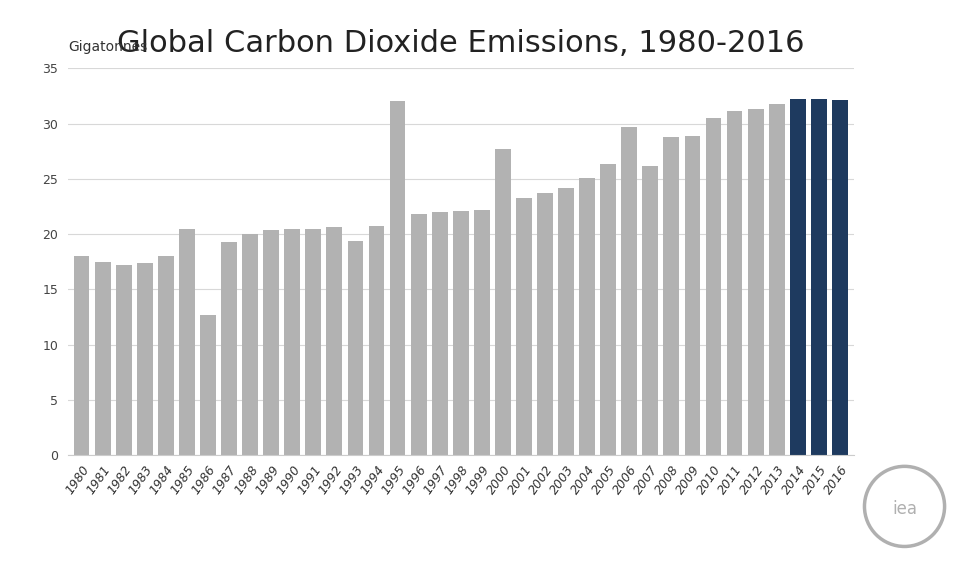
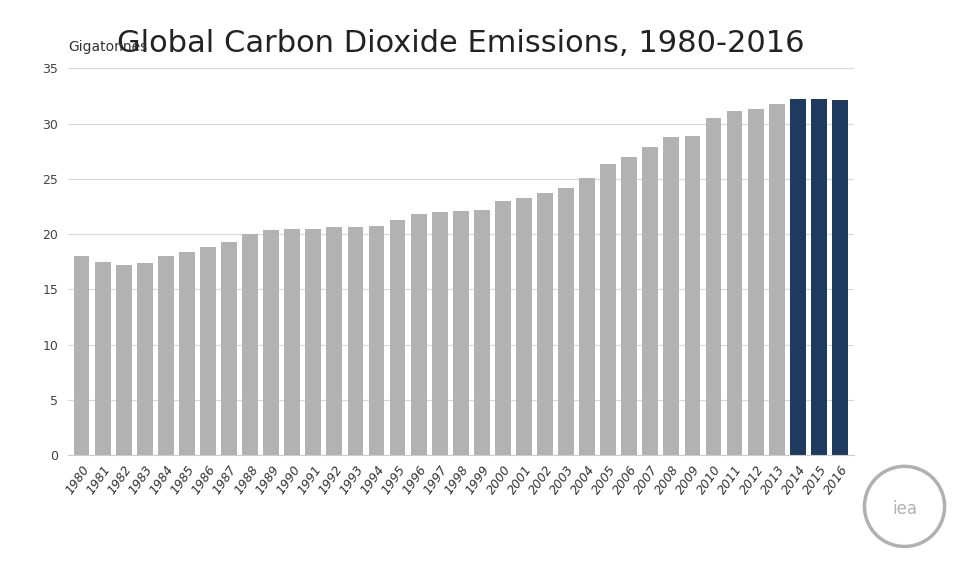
1985: 20.5 -> 18.4
1986: 12.7 -> 18.8
1993: 19.4 -> 20.6
1995: 32.0 -> 21.3
2000: 27.7 -> 23.0
2006: 29.7 -> 27.0
2007: 26.2 -> 27.9
